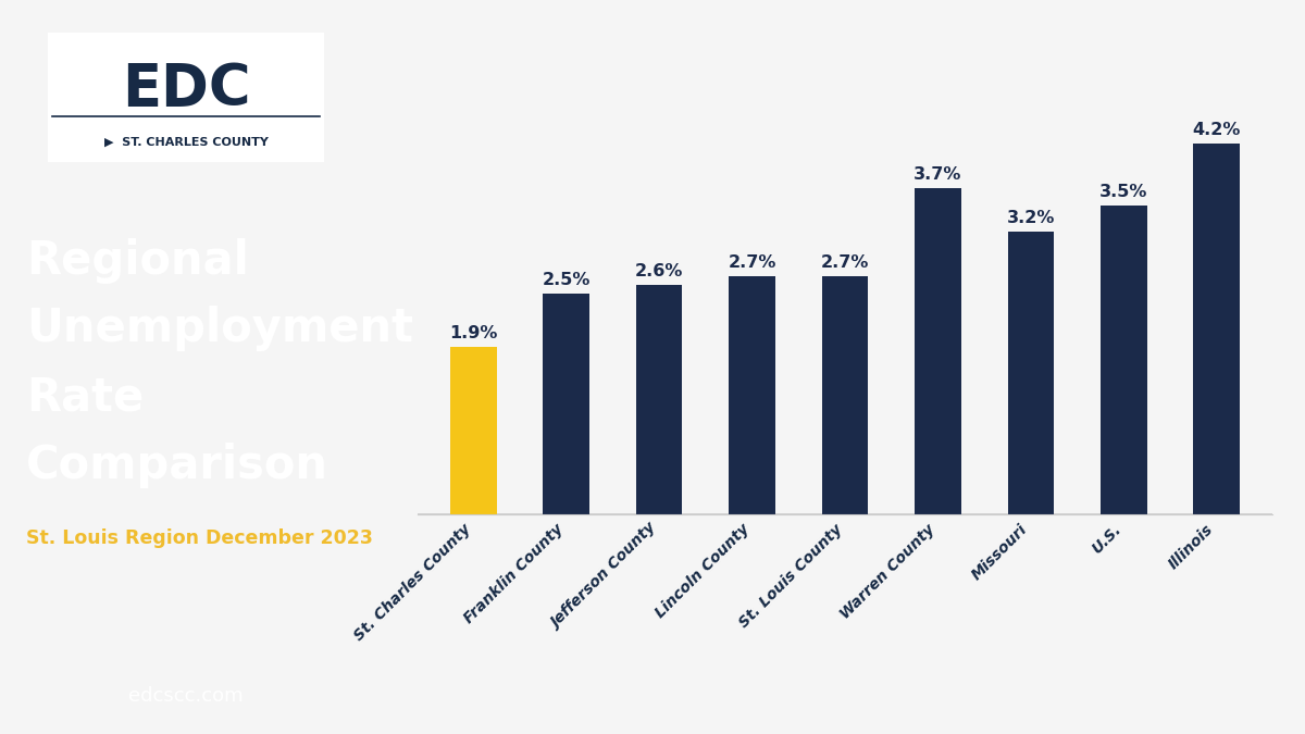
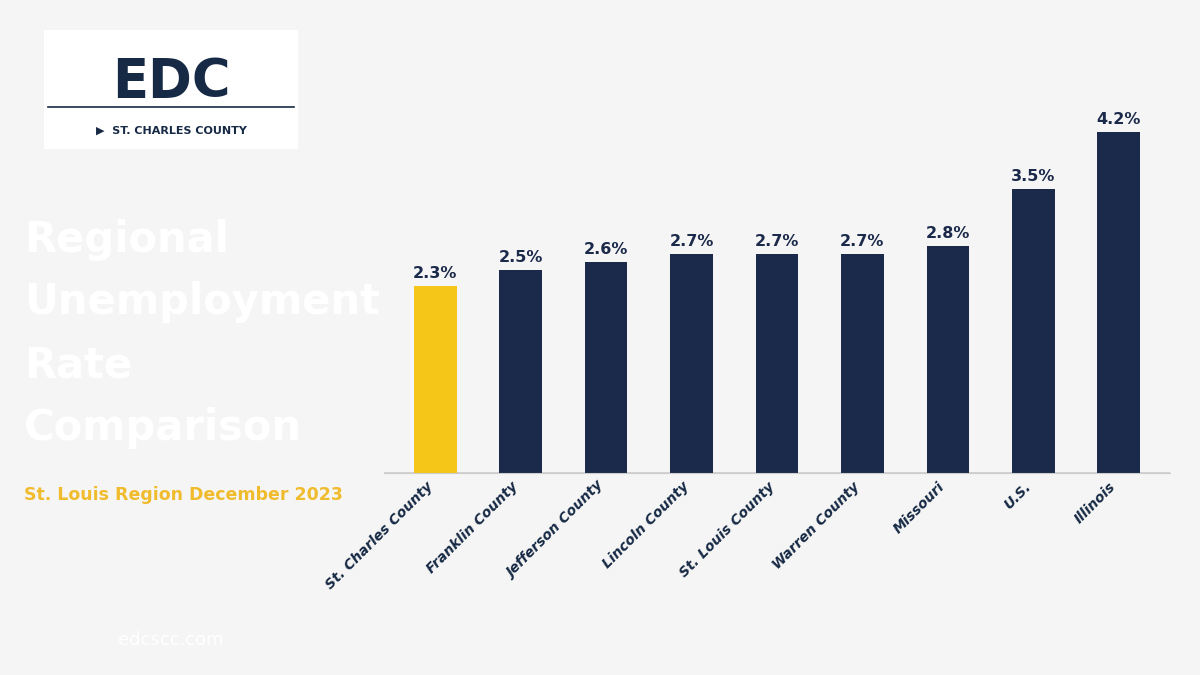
St. Charles County: 1.9% -> 2.3%
Warren County: 3.7% -> 2.7%
Missouri: 3.2% -> 2.8%
